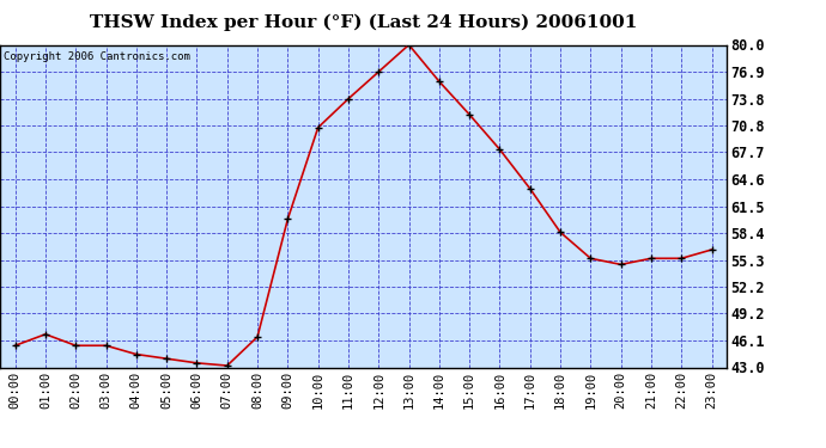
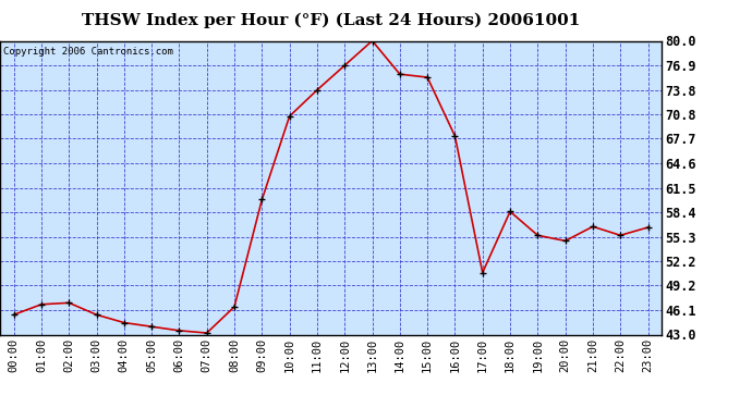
02:00: 45.5 -> 47.0
15:00: 72.0 -> 75.4
17:00: 63.5 -> 50.8
21:00: 55.5 -> 56.6
